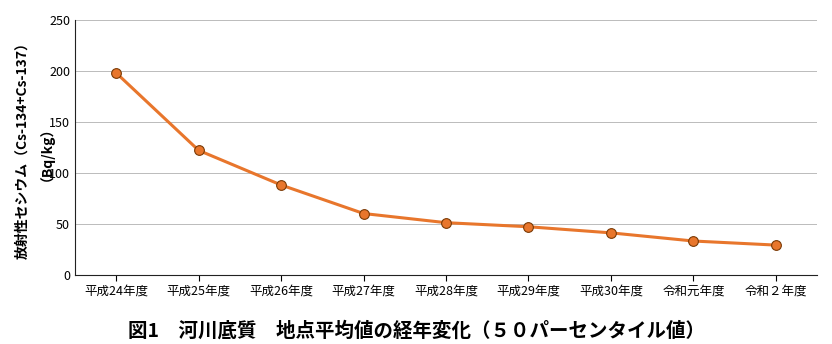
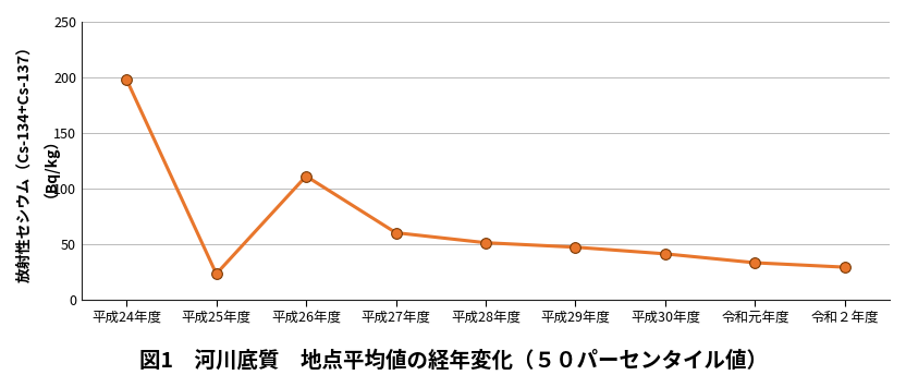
平成25年度: 122 -> 23
平成26年度: 88 -> 111
